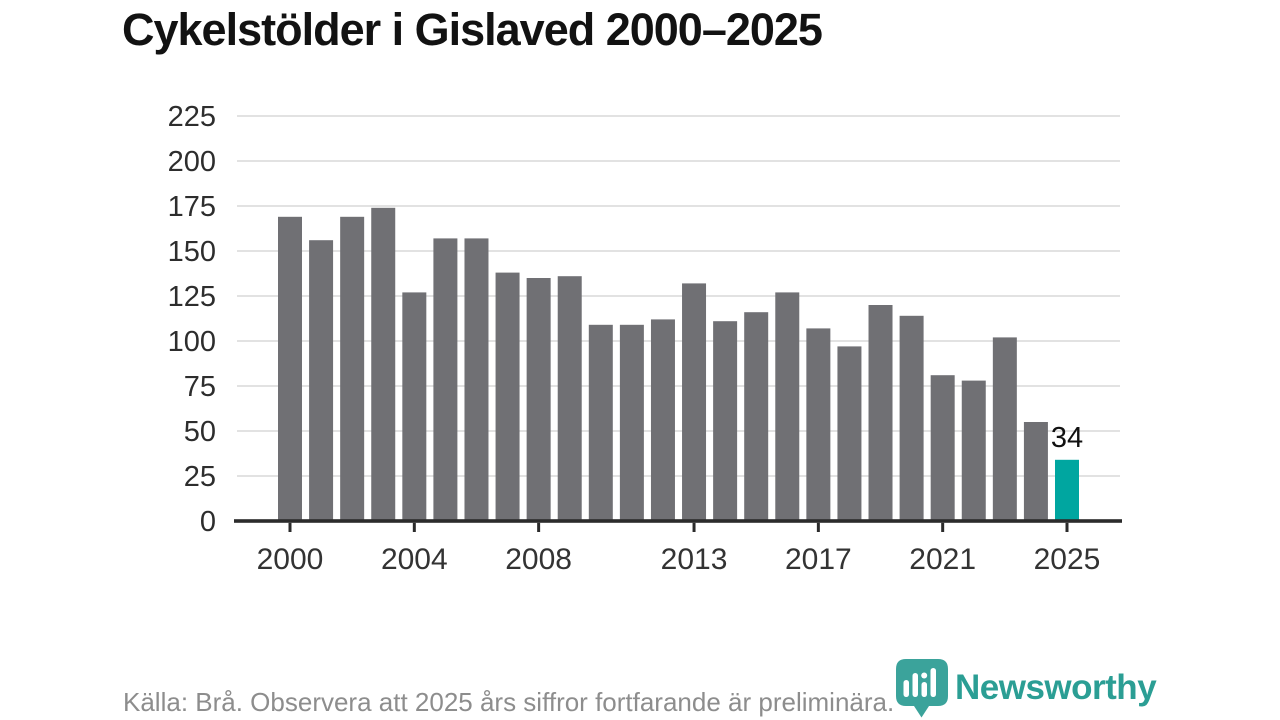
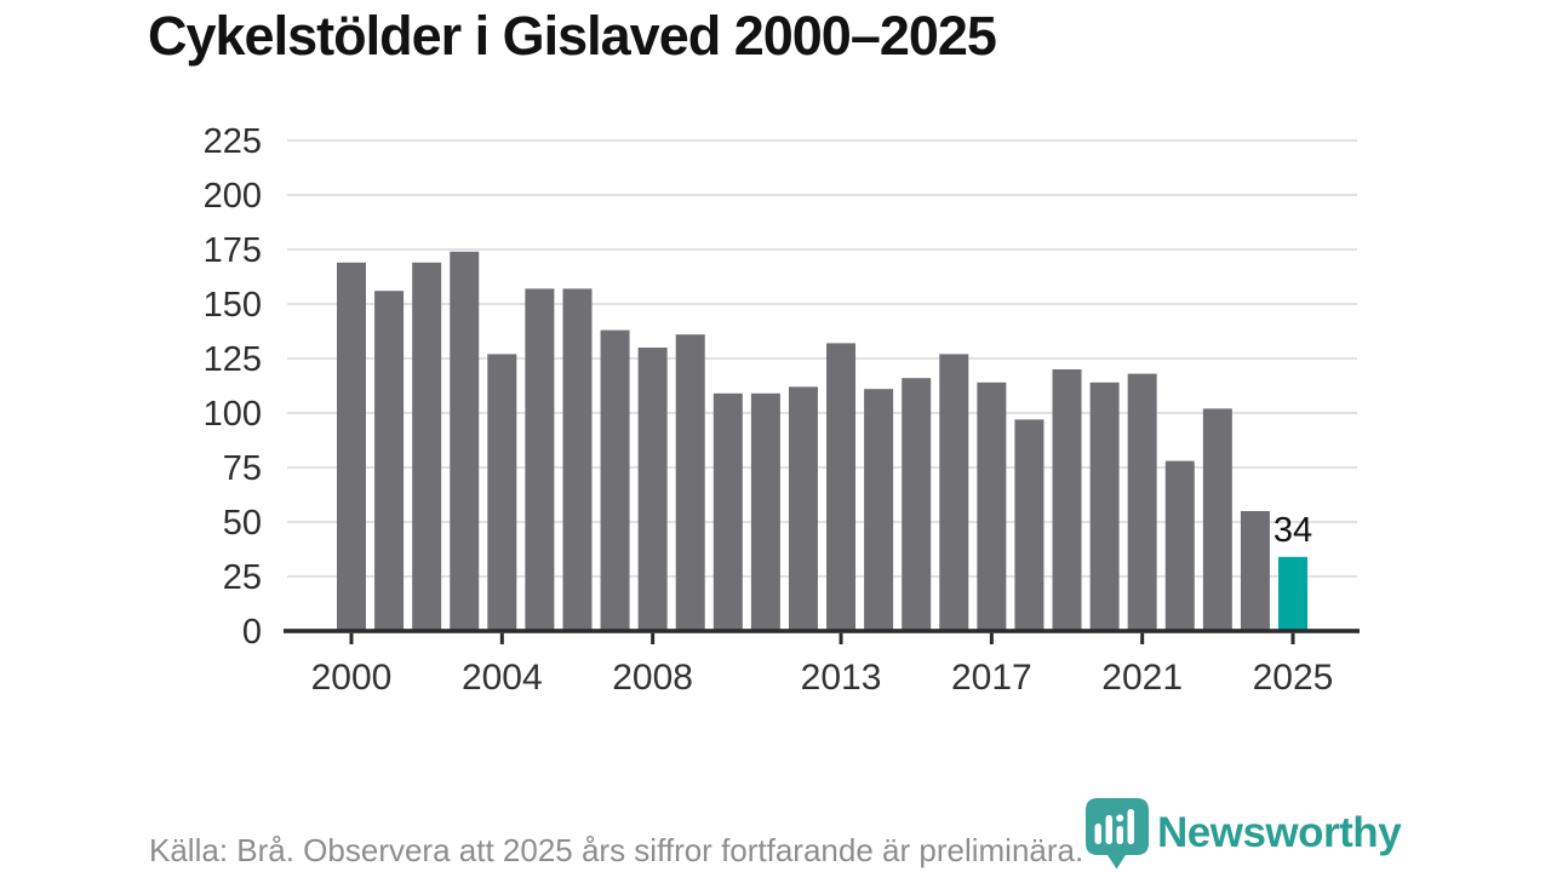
2008: 135 -> 130
2017: 107 -> 114
2021: 81 -> 118
